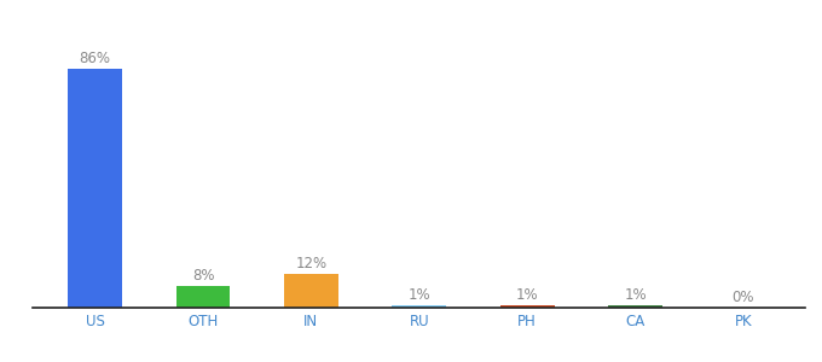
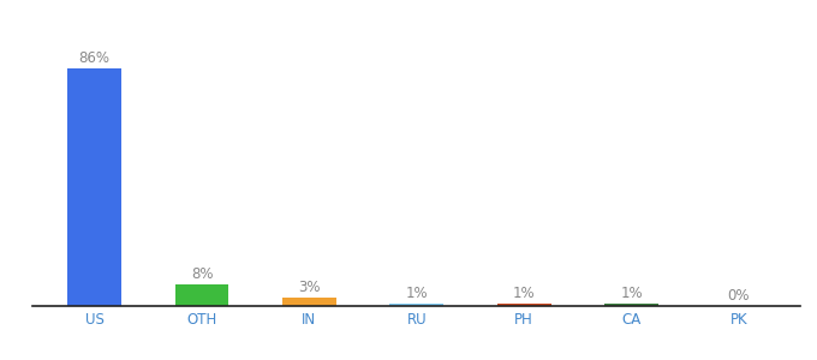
IN: 12% -> 3%
